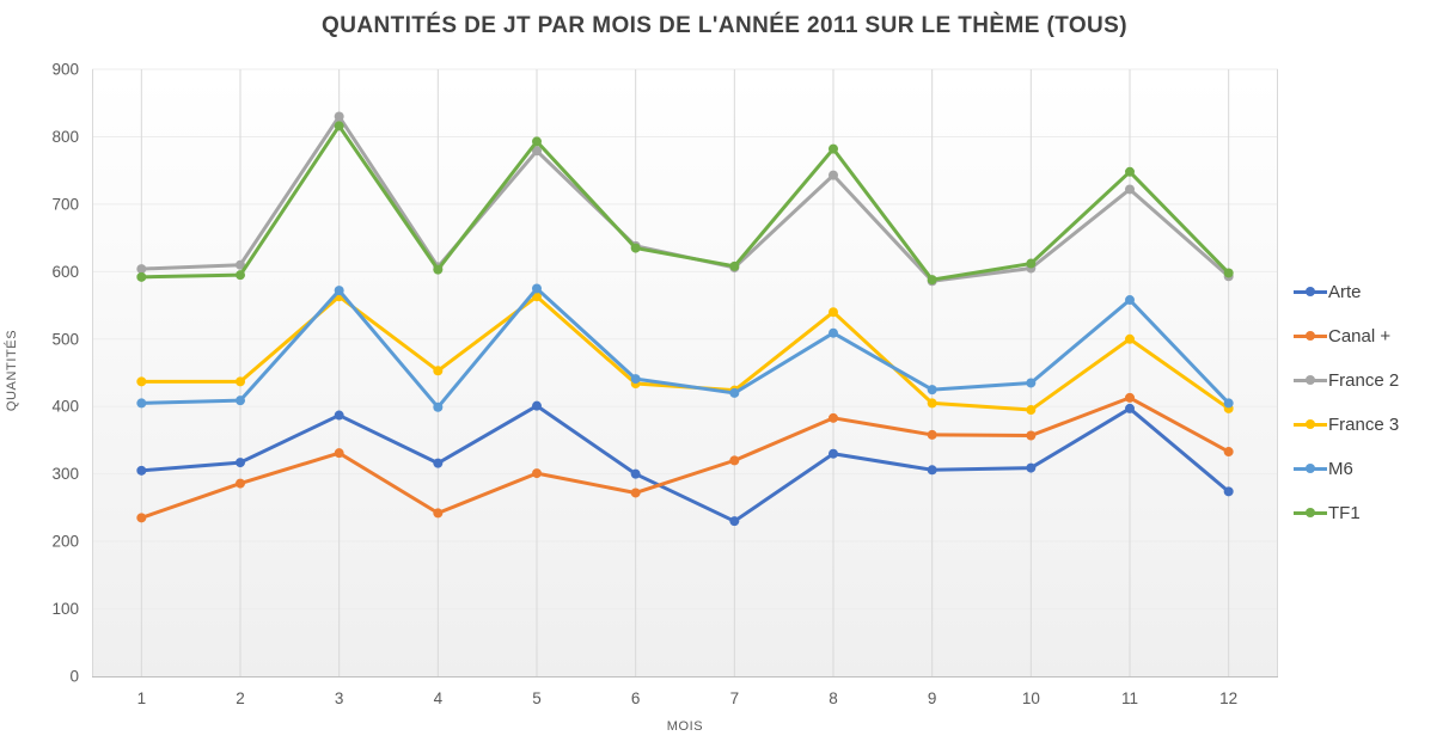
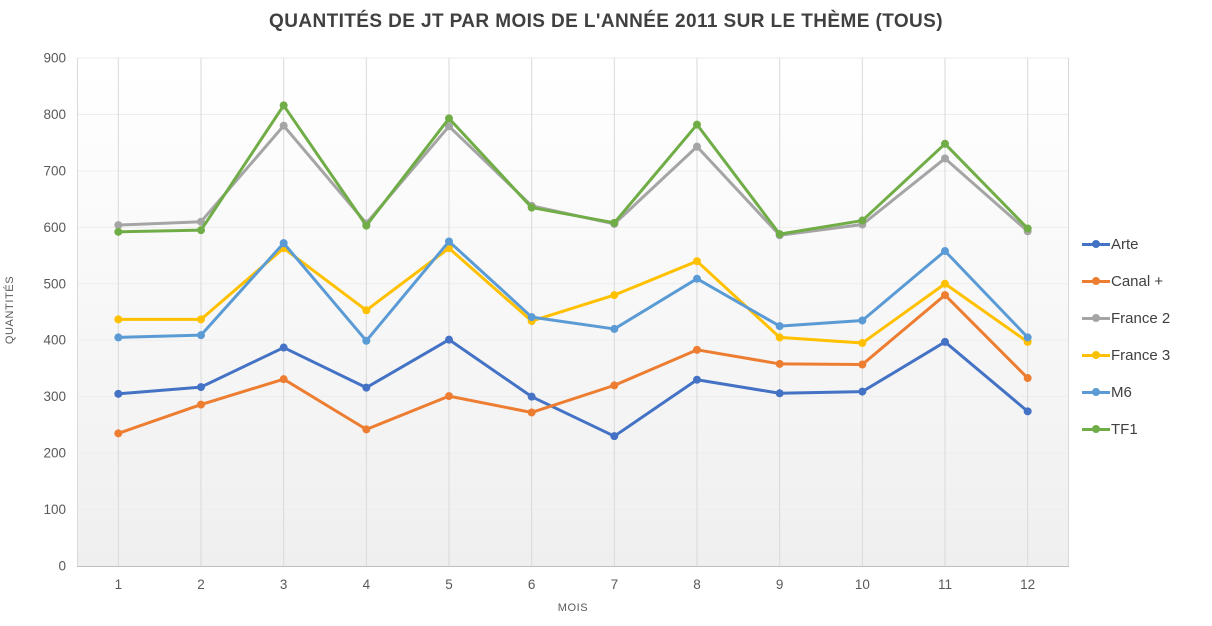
France 2/3: 830 -> 780
France 3/7: 420 -> 480
Canal +/11: 410 -> 480
